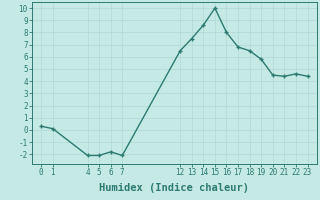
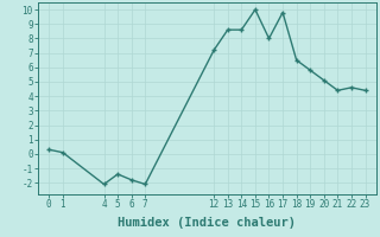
5: -2.1 -> -1.4
12: 6.5 -> 7.2
13: 7.5 -> 8.6
17: 6.8 -> 9.8
20: 4.5 -> 5.1
